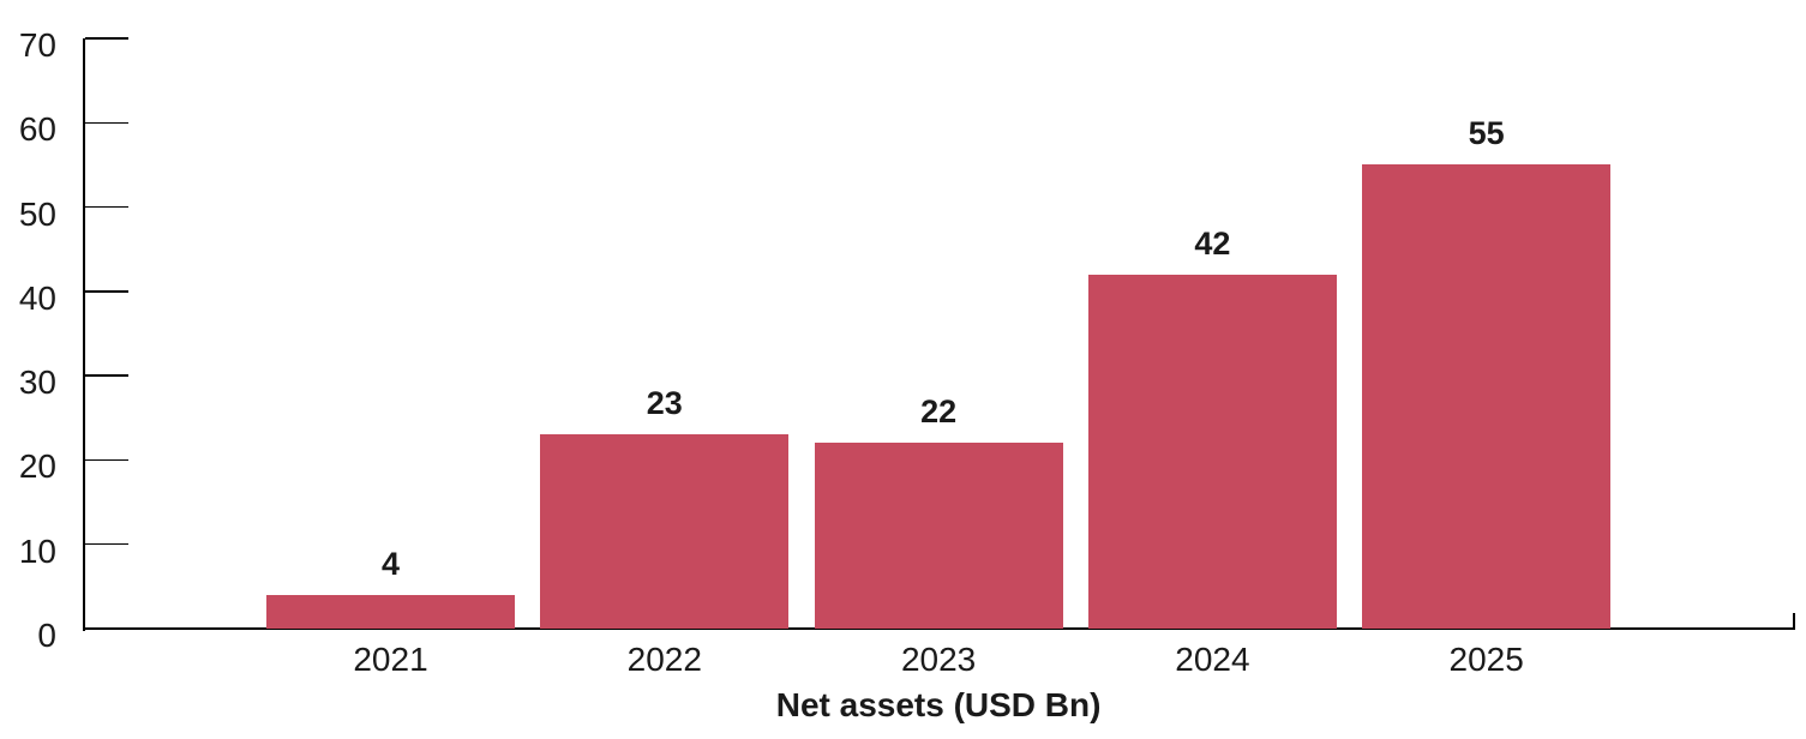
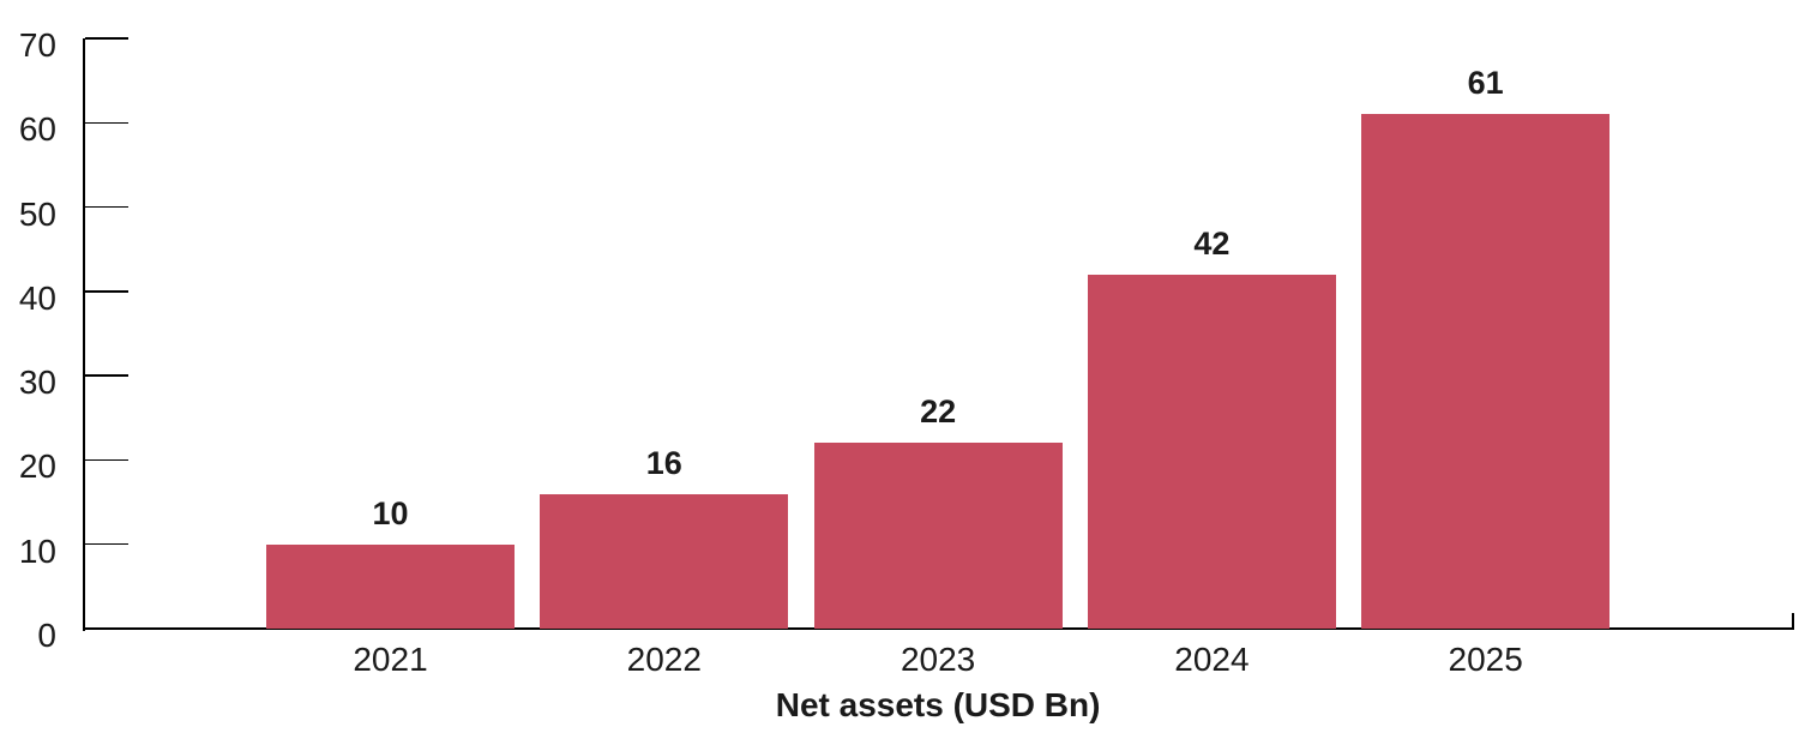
2021: 4 -> 10
2022: 23 -> 16
2025: 55 -> 61
